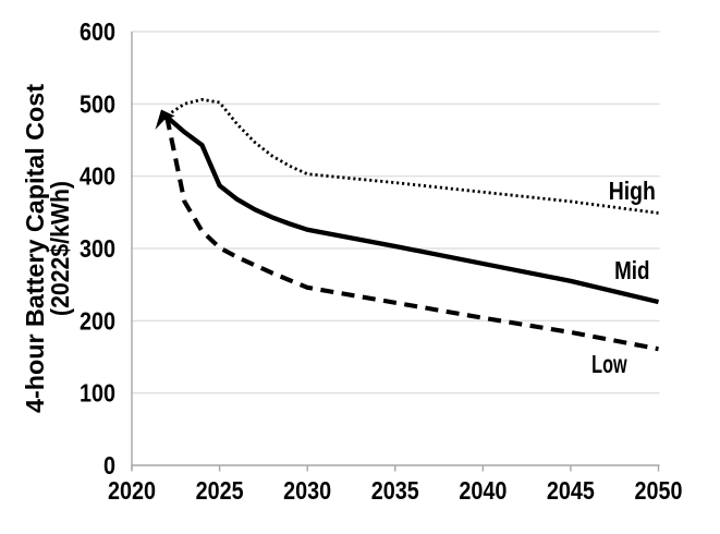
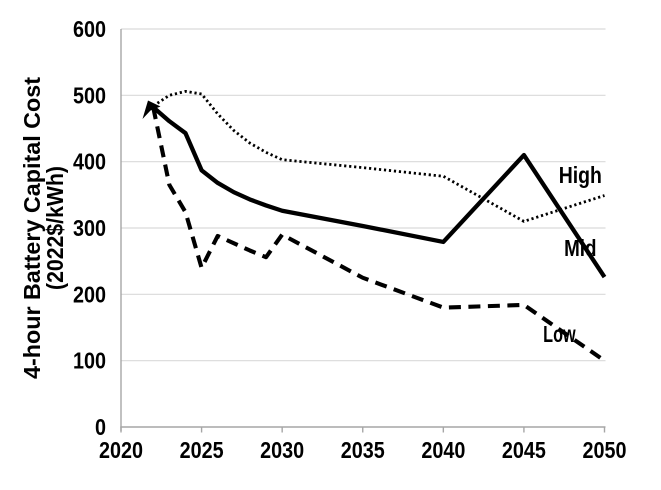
Low/2025: 300 -> 240
Low/2030: 250 -> 290
Low/2040: 200 -> 180
High/2045: 360 -> 310
Mid/2045: 260 -> 410
Low/2050: 160 -> 100
